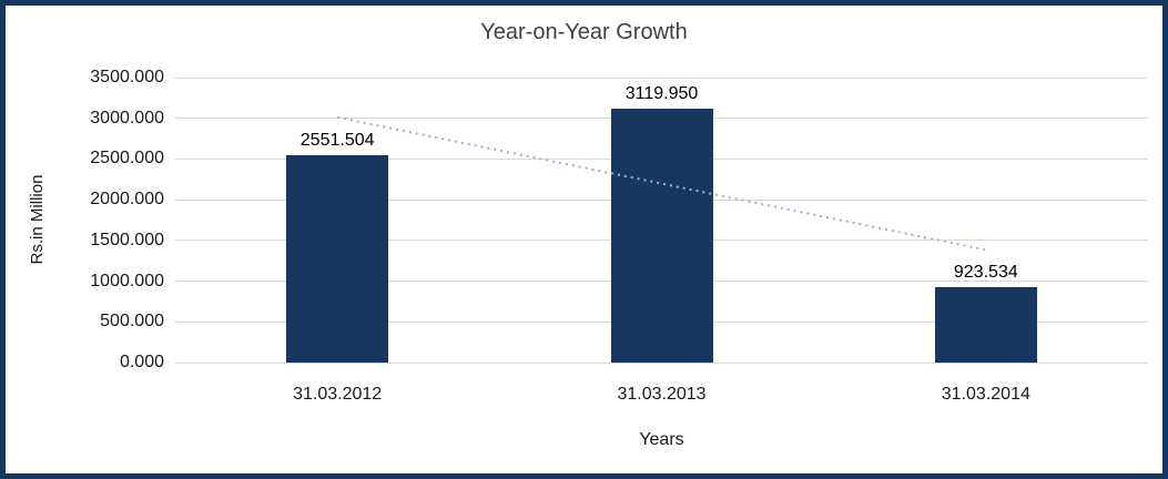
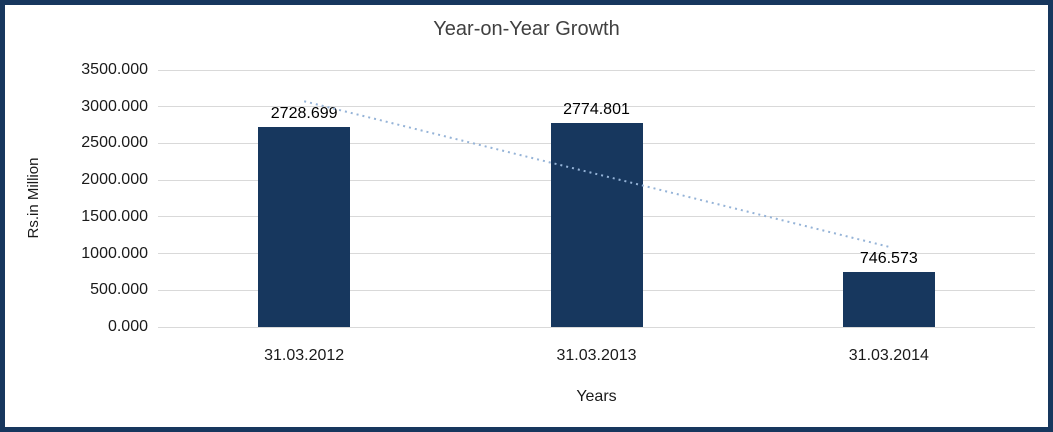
31.03.2012: 2551.504 -> 2728.699
31.03.2013: 3119.950 -> 2774.801
31.03.2014: 923.534 -> 746.573
